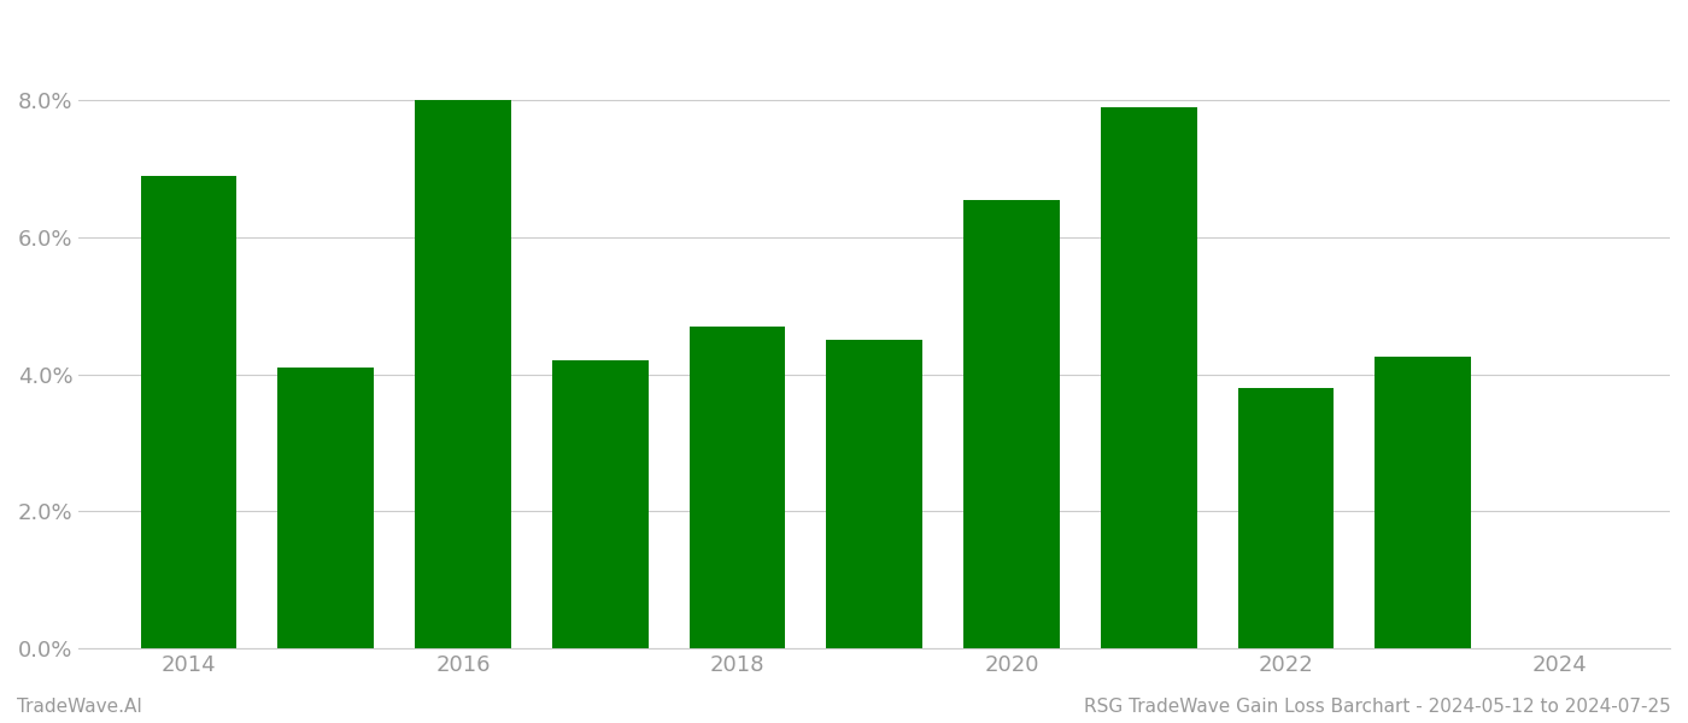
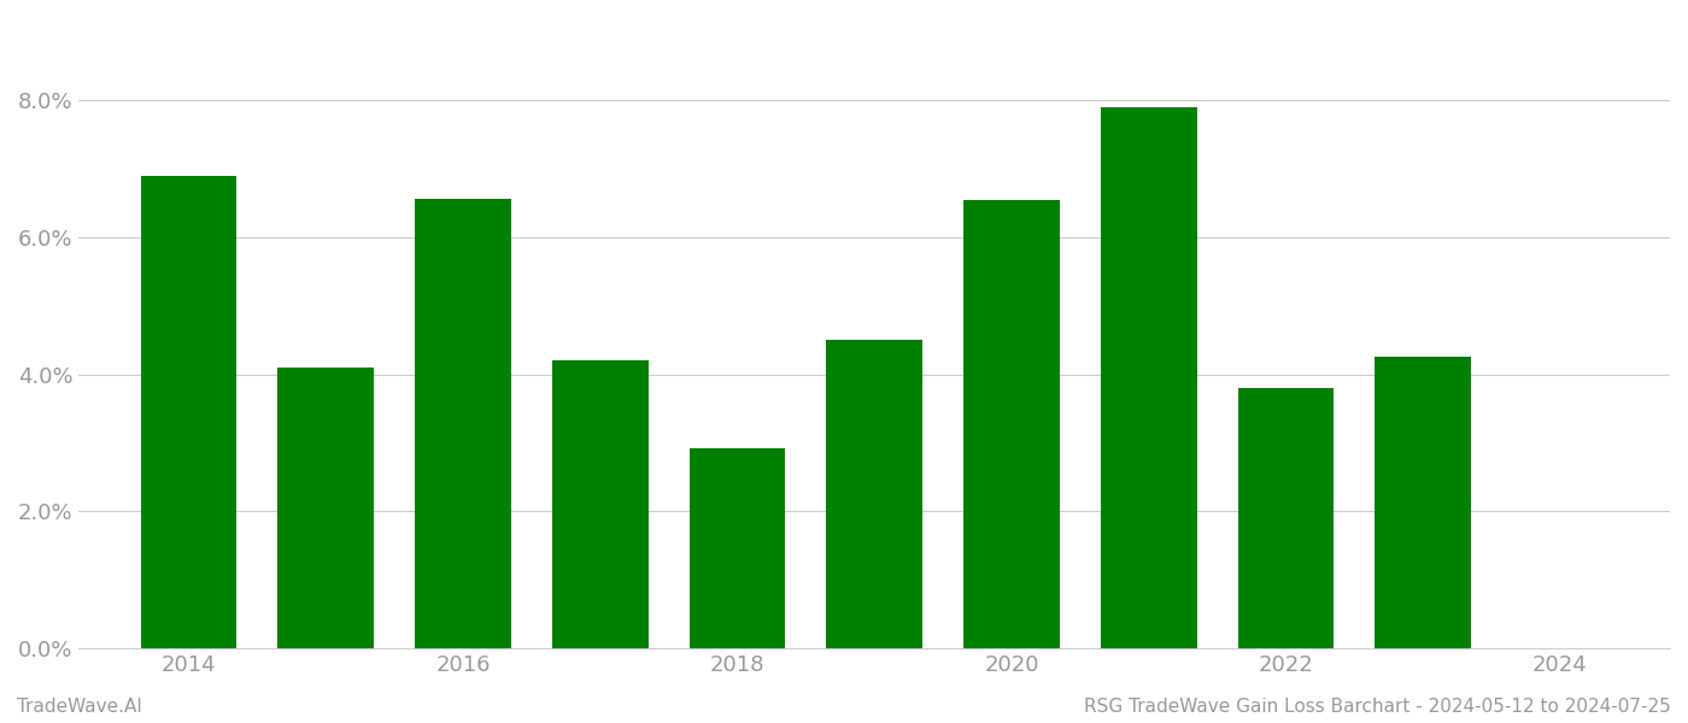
2016: 8.00% -> 6.56%
2018: 4.70% -> 2.92%
